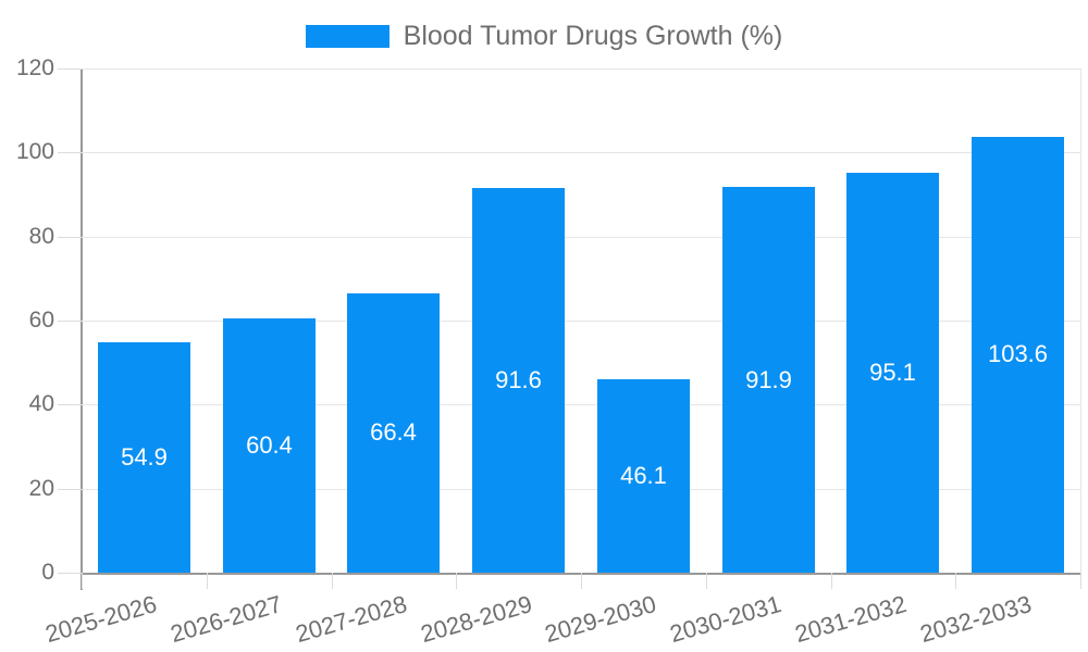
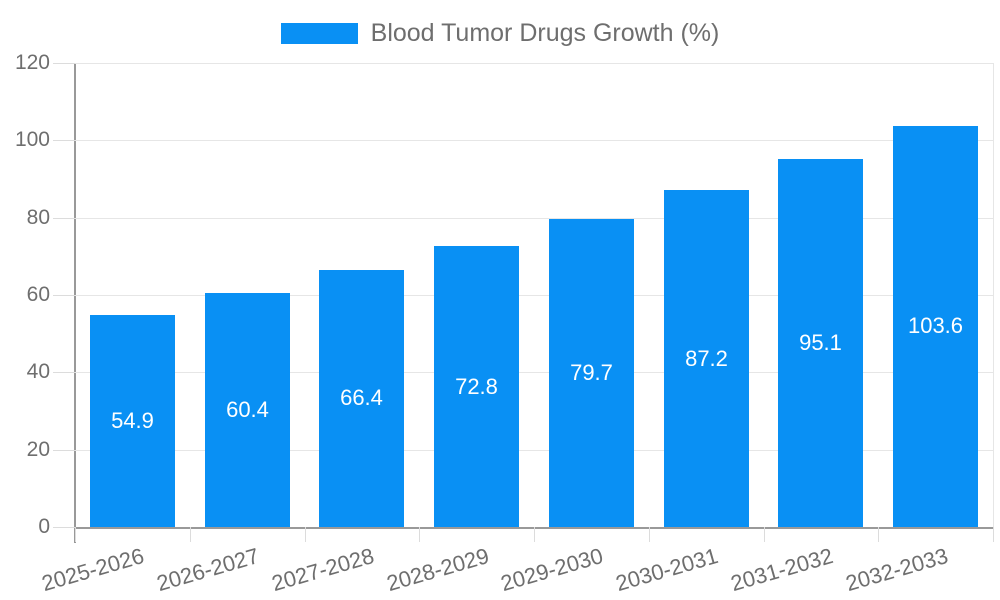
2028-2029: 91.6 -> 72.8
2029-2030: 46.1 -> 79.7
2030-2031: 91.9 -> 87.2
